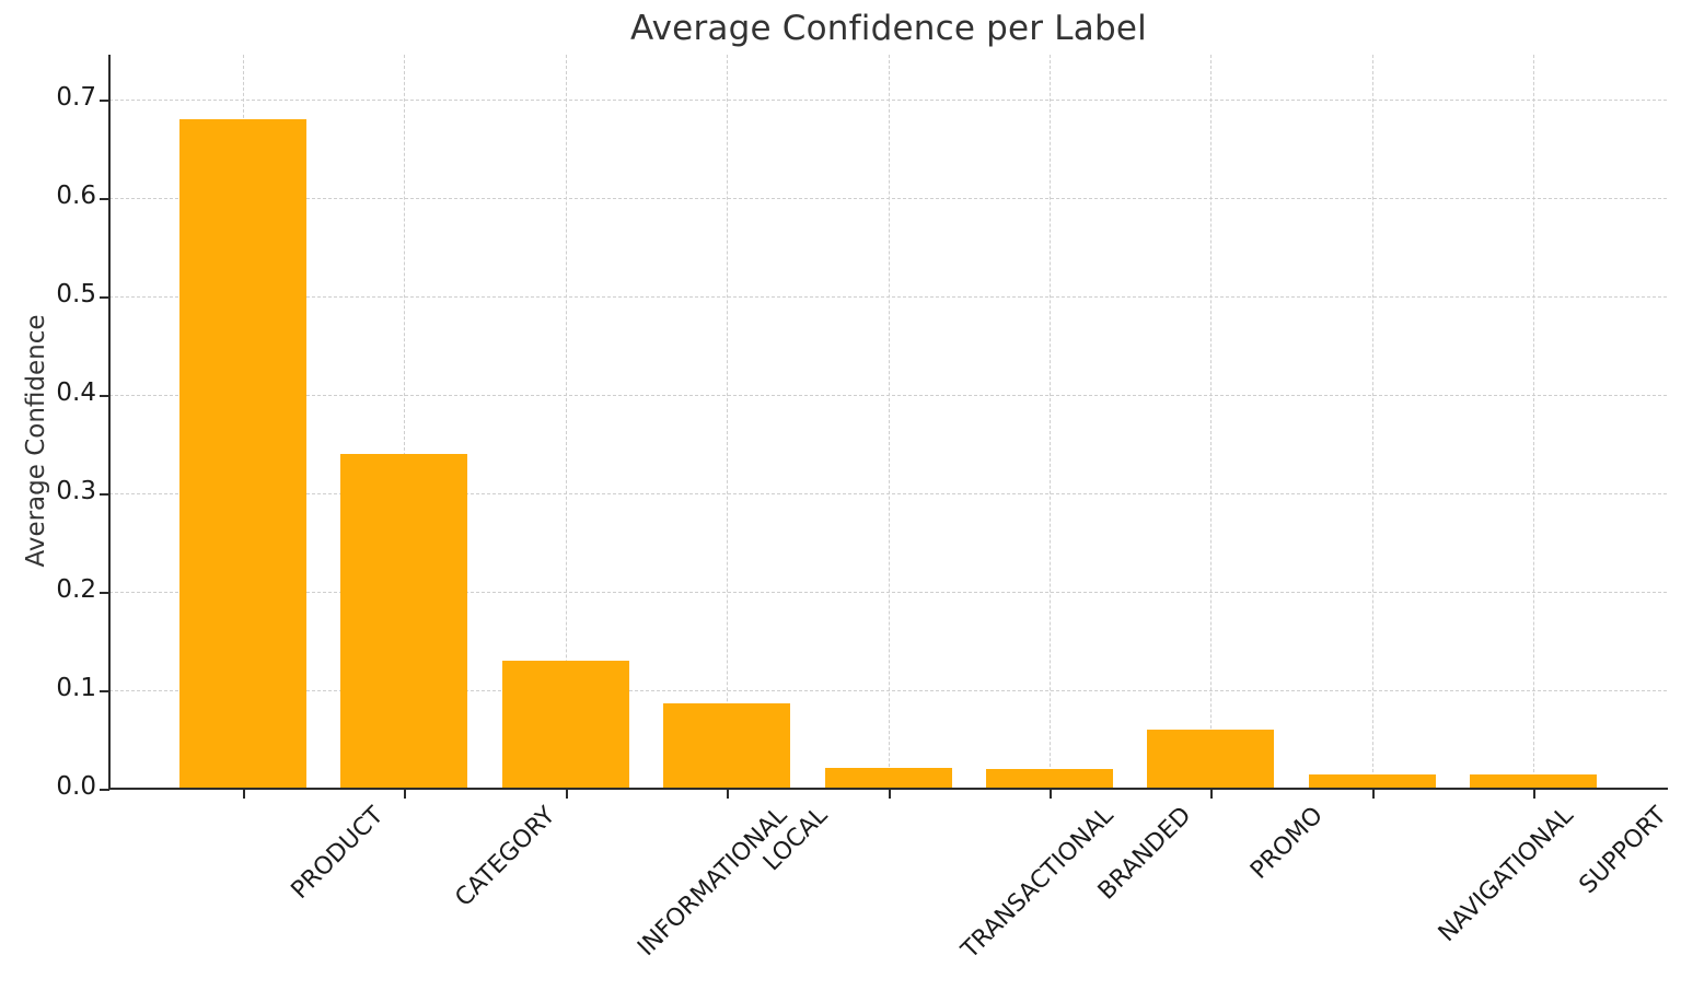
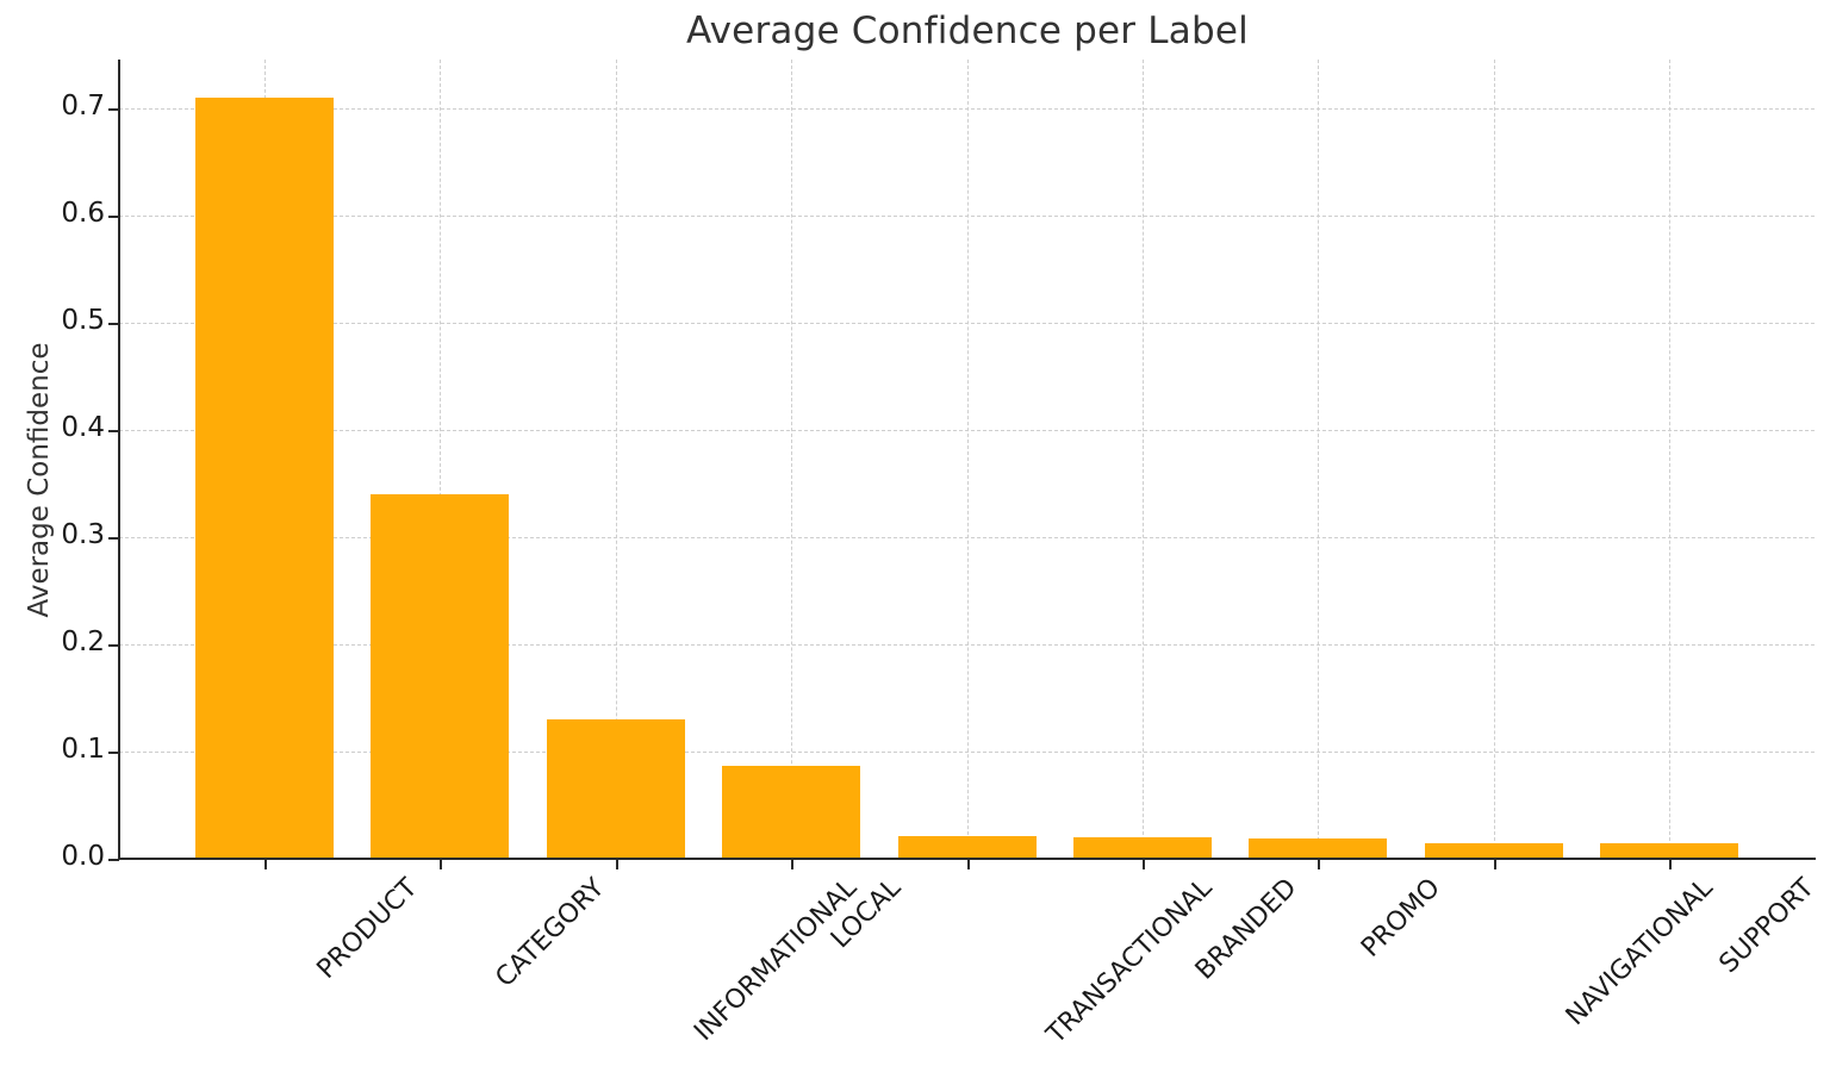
PRODUCT: 0.68 -> 0.71
PROMO: 0.06 -> 0.02
